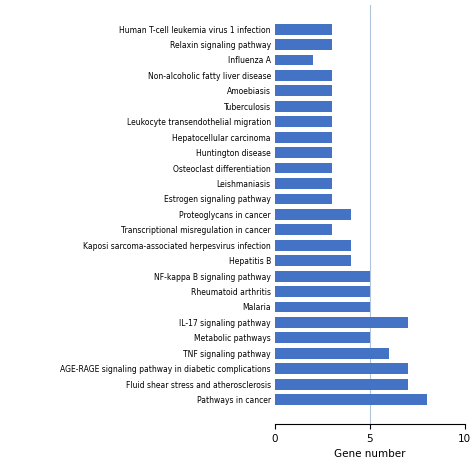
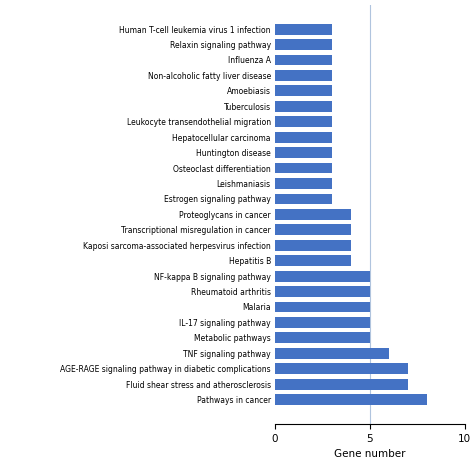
Influenza A: 2 -> 3
Transcriptional misregulation in cancer: 3 -> 4
IL-17 signaling pathway: 7 -> 5
